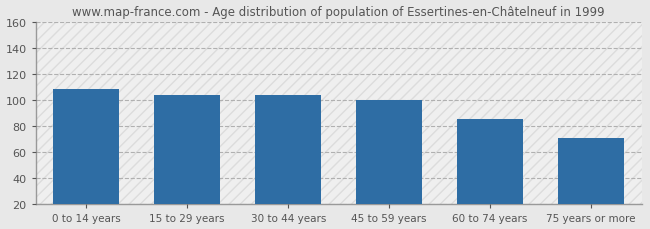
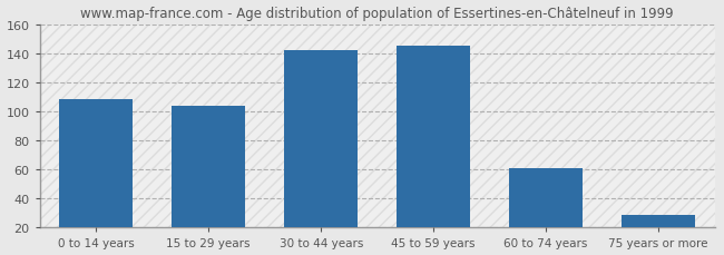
30 to 44 years: 104 -> 142
45 to 59 years: 100 -> 145
60 to 74 years: 85 -> 61
75 years or more: 71 -> 29
